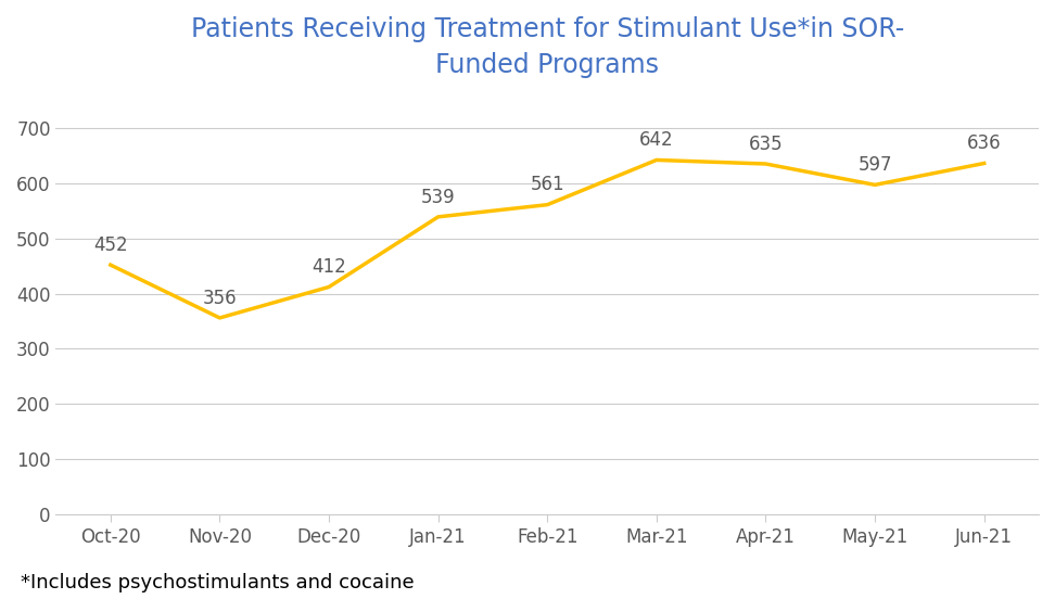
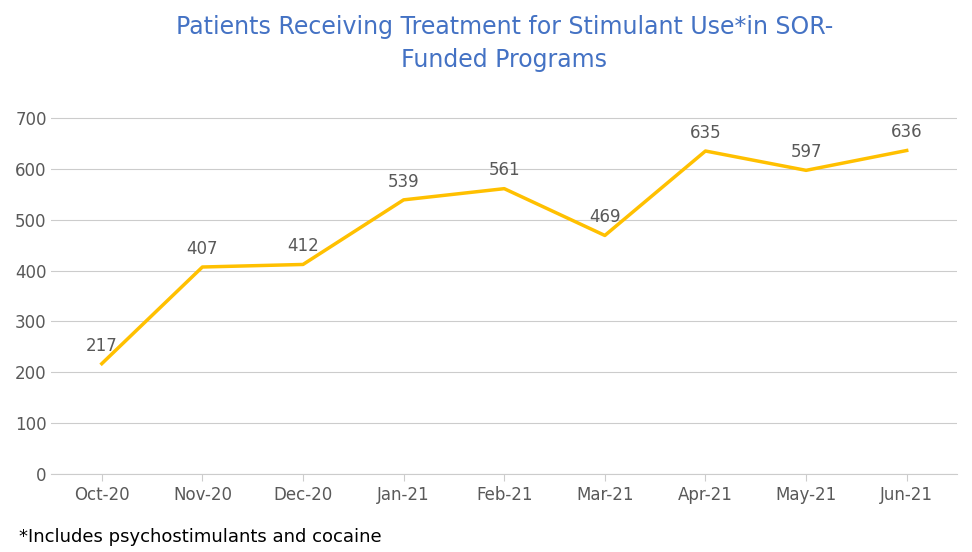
Oct-20: 452 -> 217
Nov-20: 356 -> 407
Mar-21: 642 -> 469
